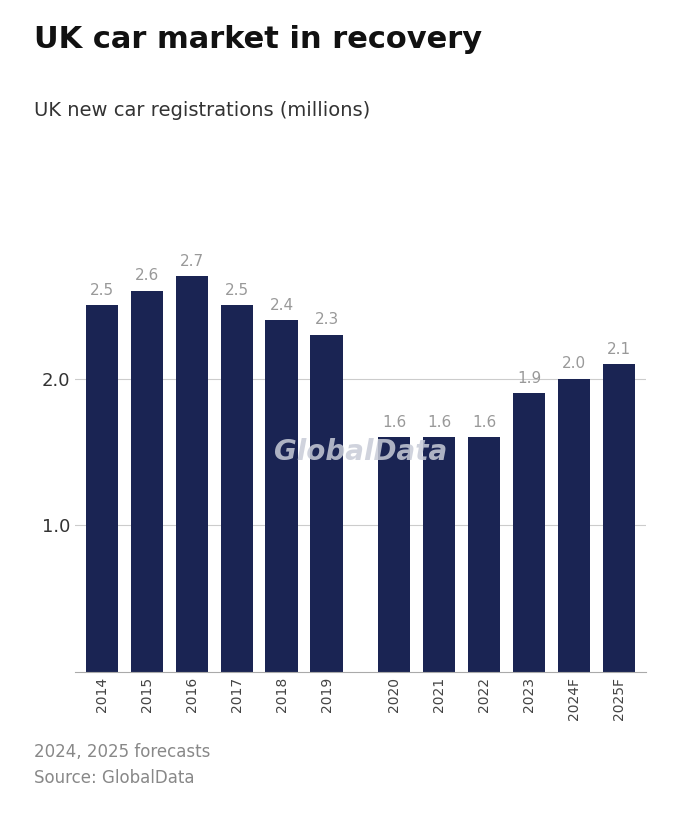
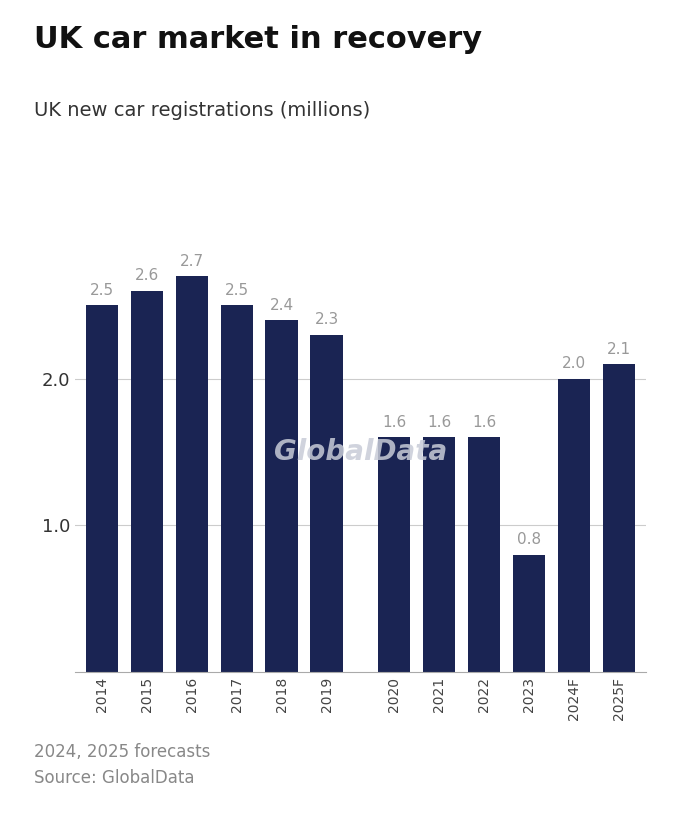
2023: 1.9 -> 0.8
